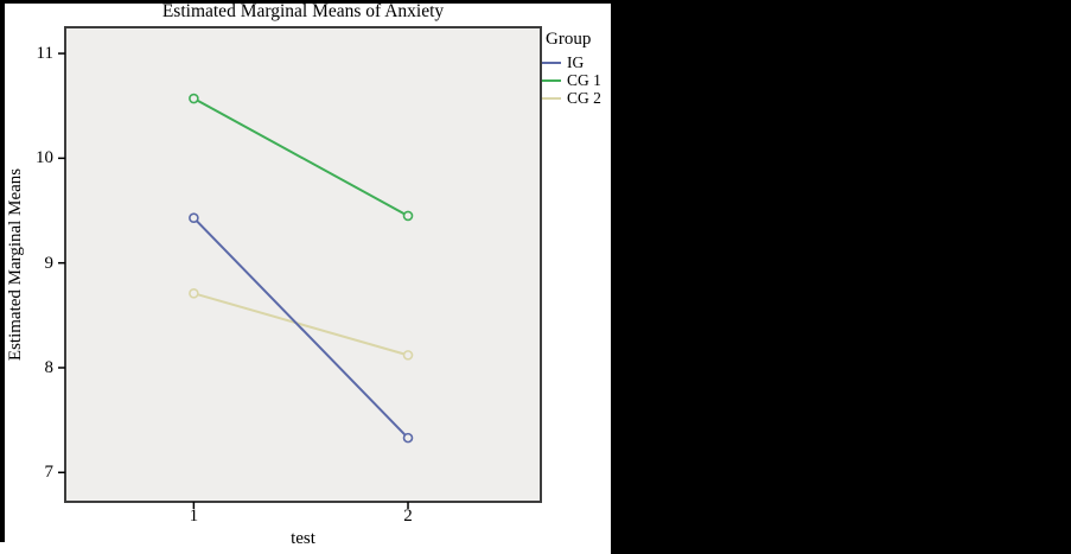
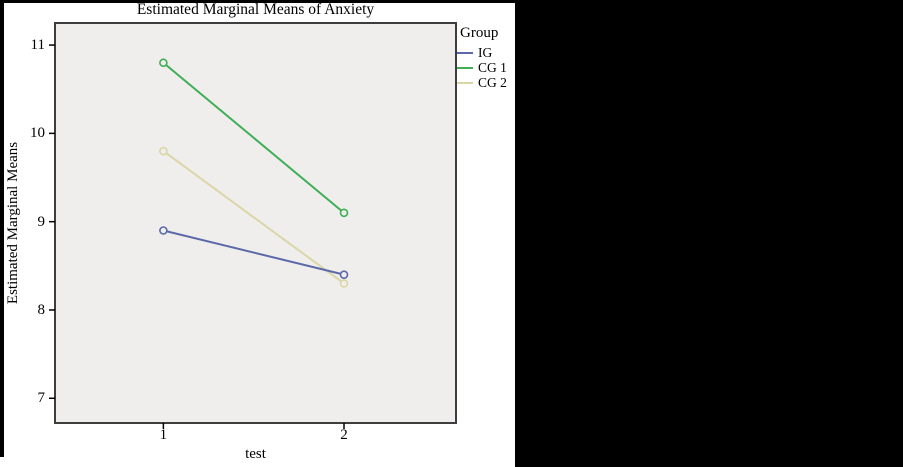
IG/1: 9.4 -> 8.9
CG 1/1: 10.6 -> 10.8
CG 2/1: 8.7 -> 9.8
IG/2: 7.3 -> 8.4
CG 1/2: 9.4 -> 9.1
CG 2/2: 8.1 -> 8.3
